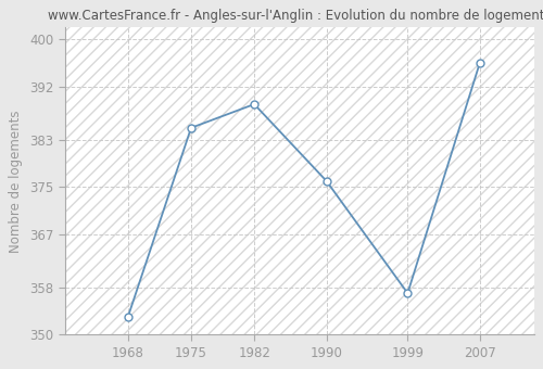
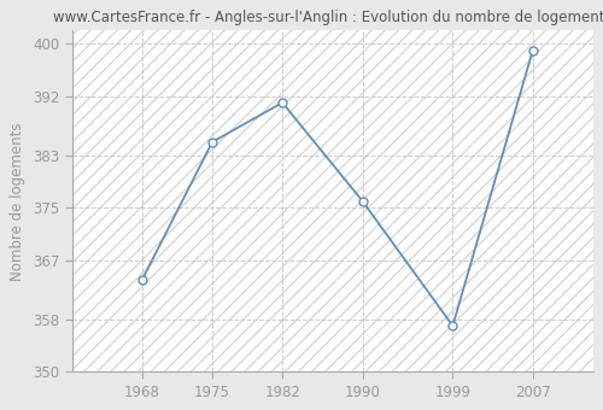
1968: 353 -> 364
1982: 389 -> 391
2007: 396 -> 399
